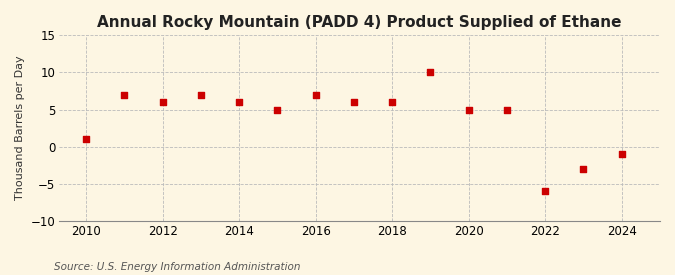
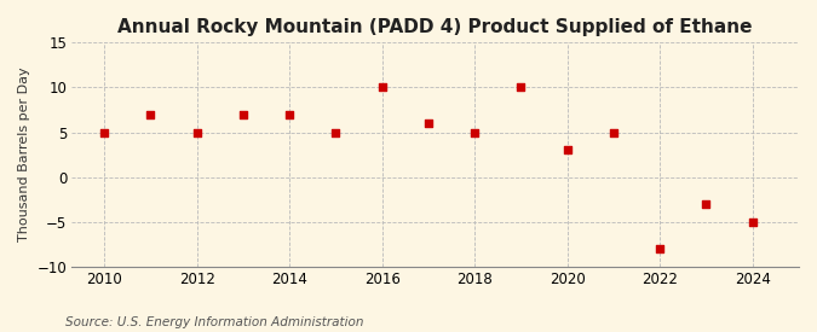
2010: 1 -> 5
2012: 6 -> 5
2014: 6 -> 7
2016: 7 -> 10
2018: 6 -> 5
2020: 5 -> 3
2022: -6 -> -8
2024: -1 -> -5
